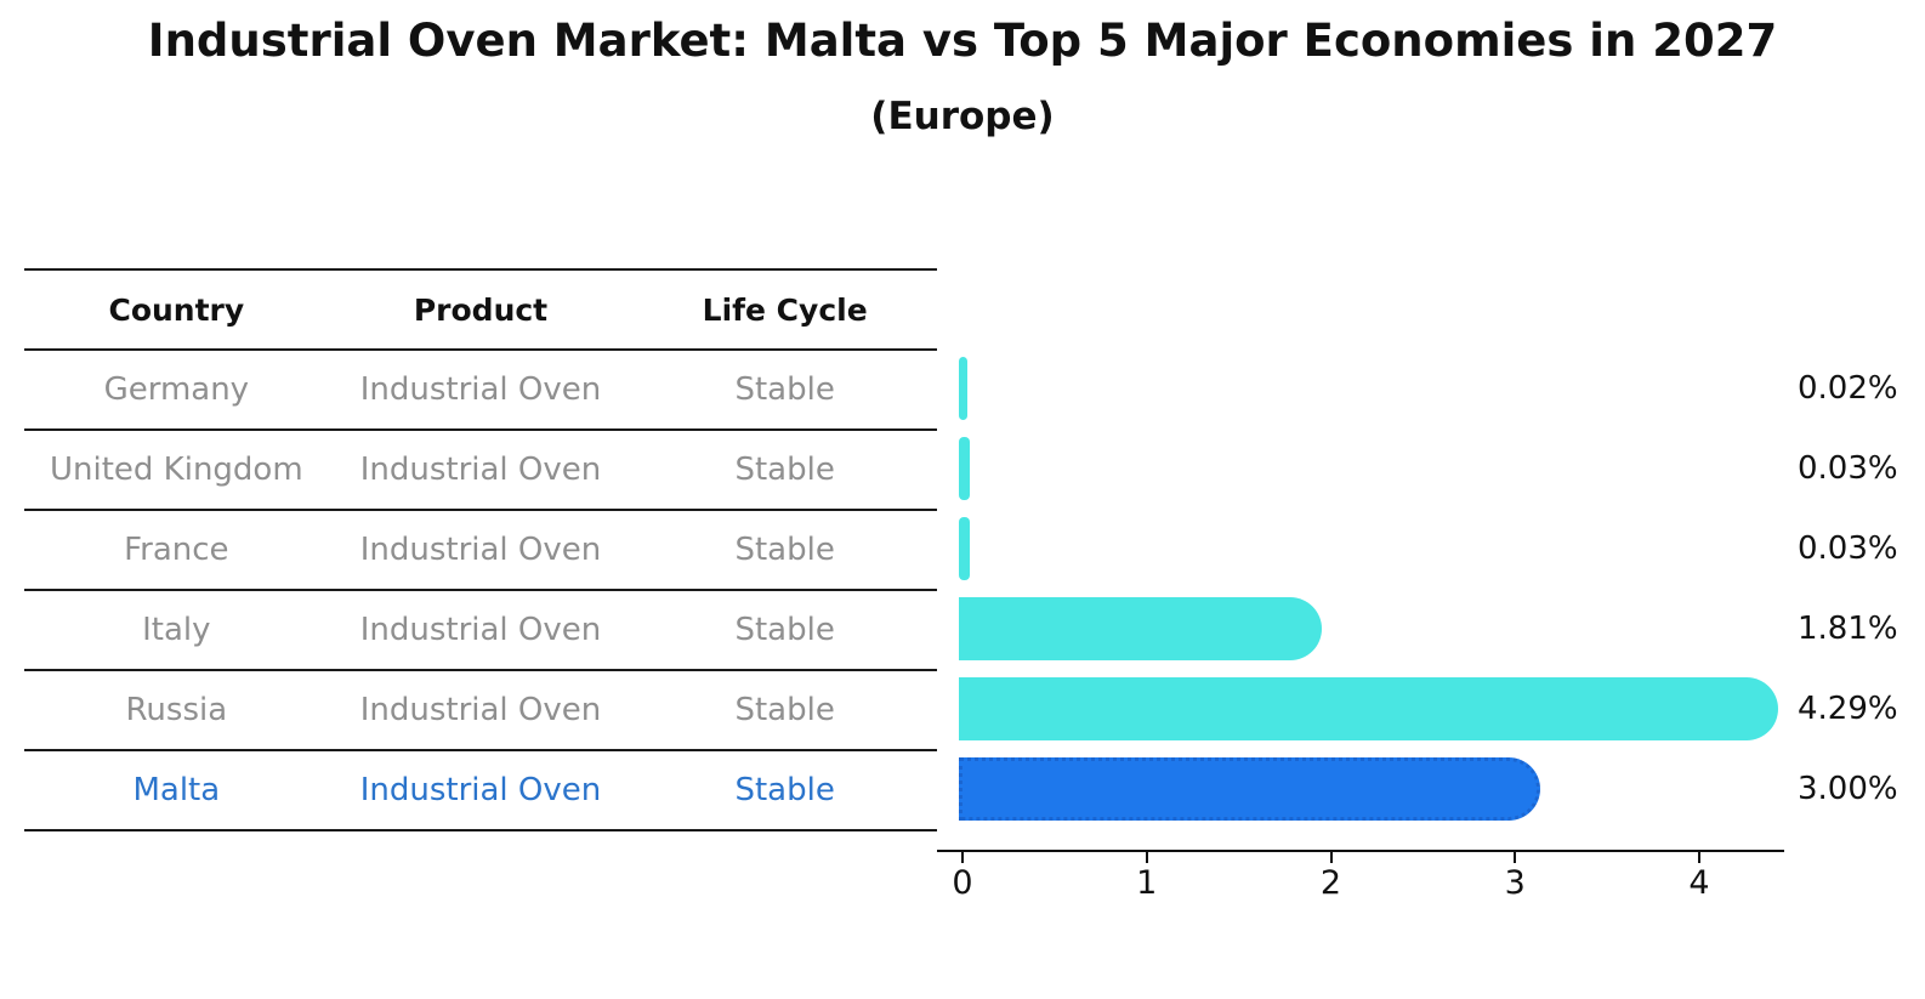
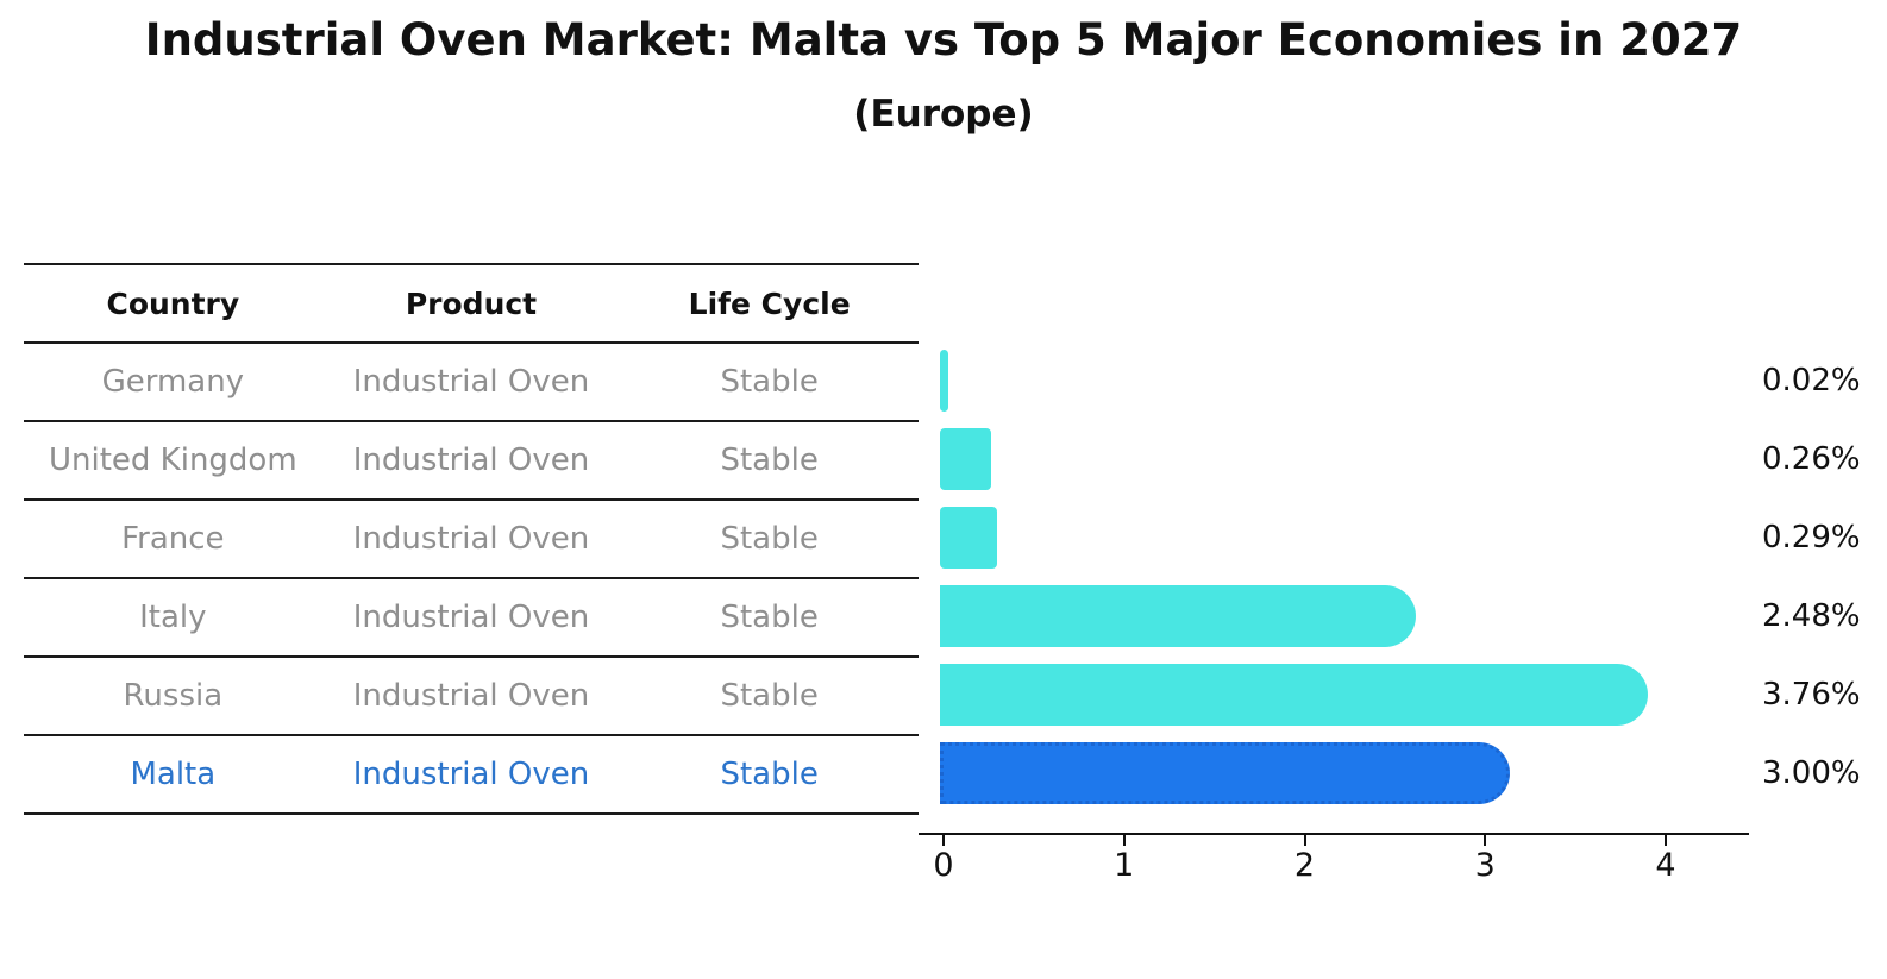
United Kingdom: 0.03% -> 0.26%
France: 0.03% -> 0.29%
Italy: 1.81% -> 2.48%
Russia: 4.29% -> 3.76%
